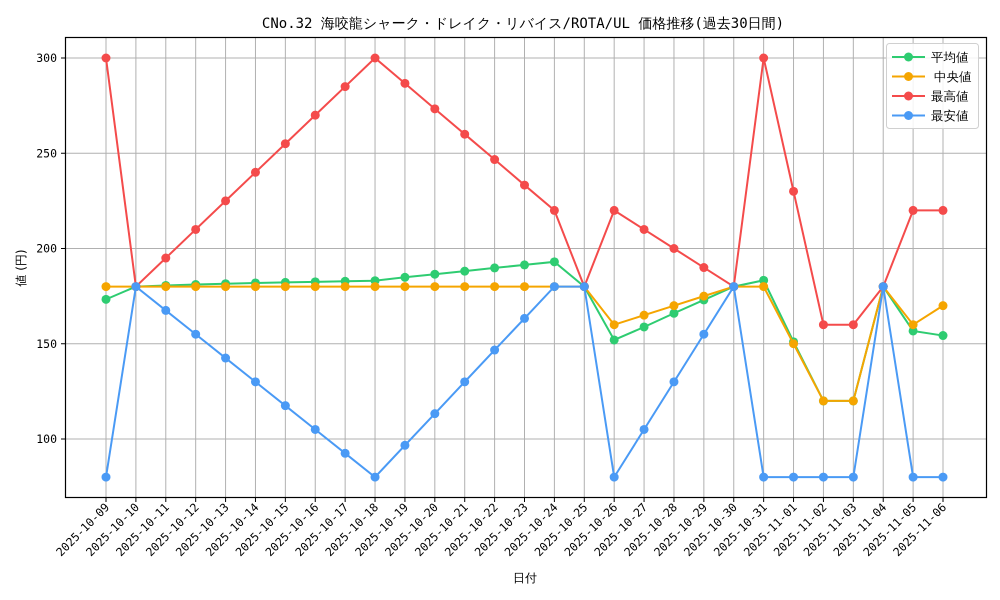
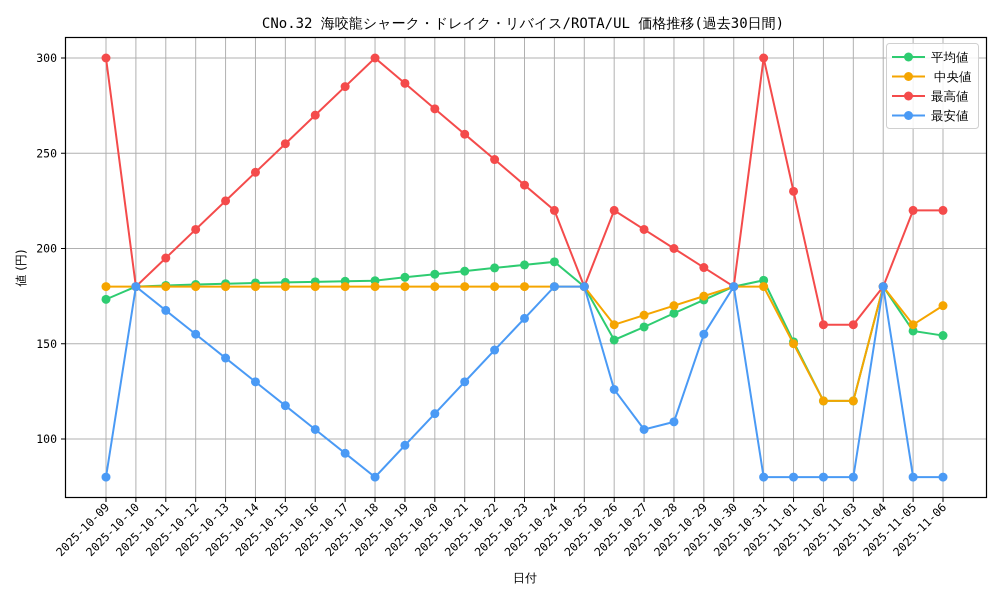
最安値/2025-10-26: 80 -> 126
最安値/2025-10-28: 130 -> 109
